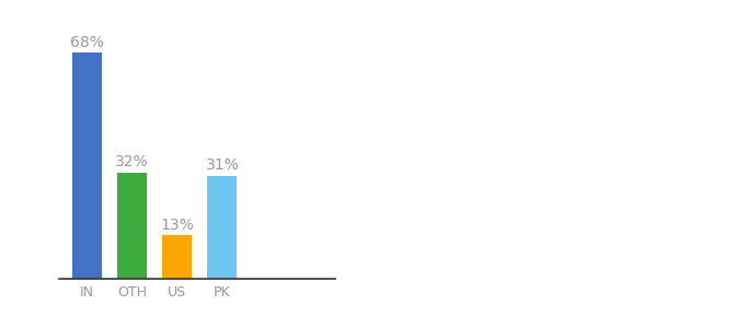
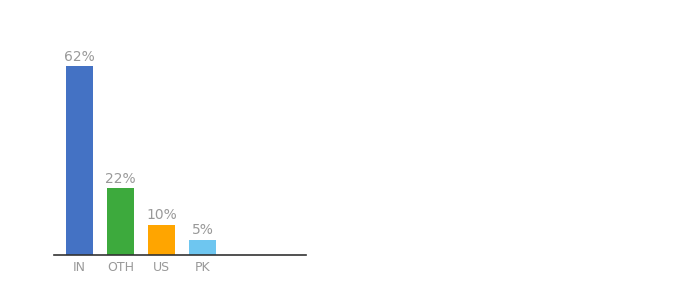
IN: 68% -> 62%
OTH: 32% -> 22%
US: 13% -> 10%
PK: 31% -> 5%
